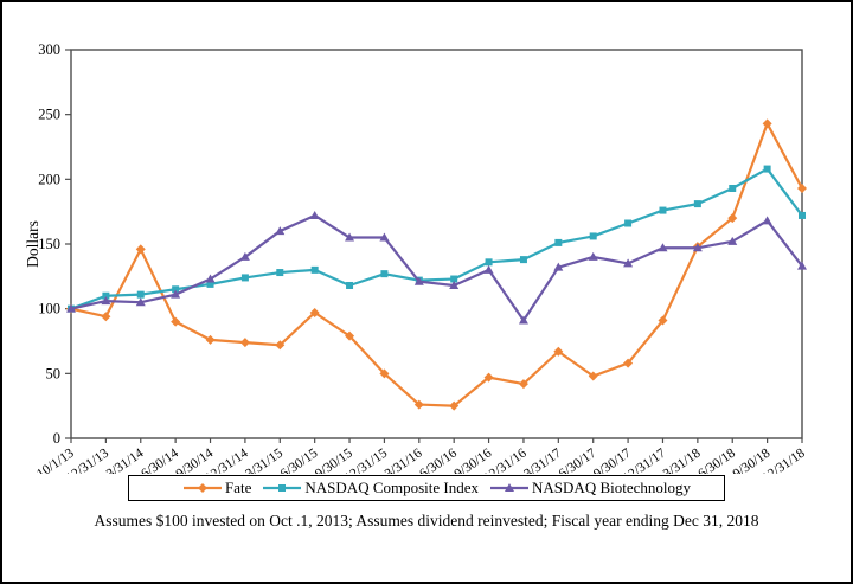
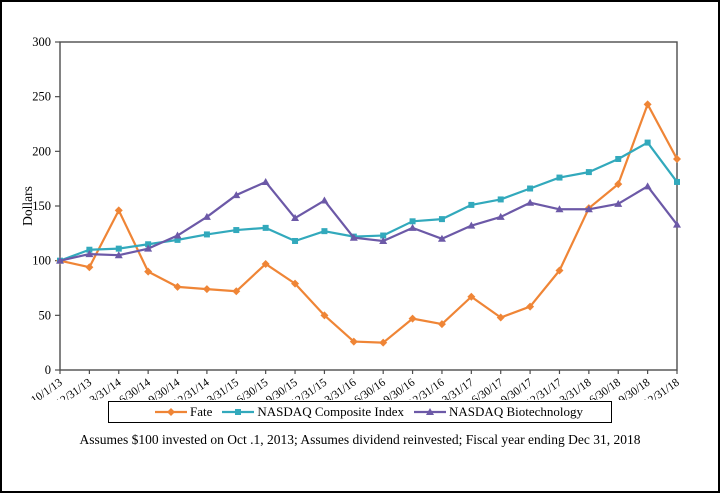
NASDAQ Biotechnology/9/30/15: 155 -> 139
NASDAQ Biotechnology/12/31/16: 91 -> 120
NASDAQ Biotechnology/9/30/17: 135 -> 153
